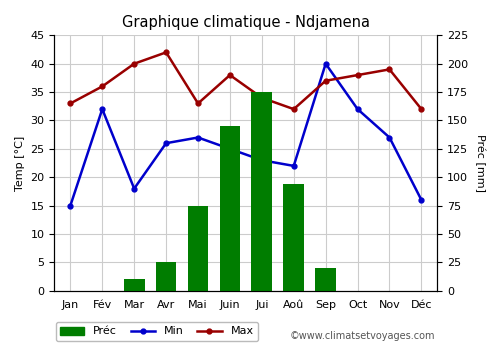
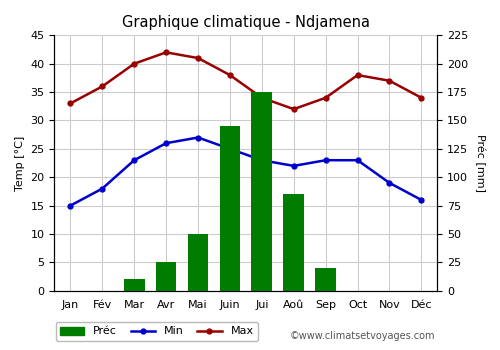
Min/Fév: 32 -> 18
Min/Mar: 18 -> 23
Préc/Mai: 75 -> 50
Max/Mai: 33 -> 41
Préc/Aoû: 94 -> 85
Min/Sep: 40 -> 23
Max/Sep: 37 -> 34
Min/Oct: 32 -> 23
Min/Nov: 27 -> 19
Max/Nov: 39 -> 37
Max/Déc: 32 -> 34
